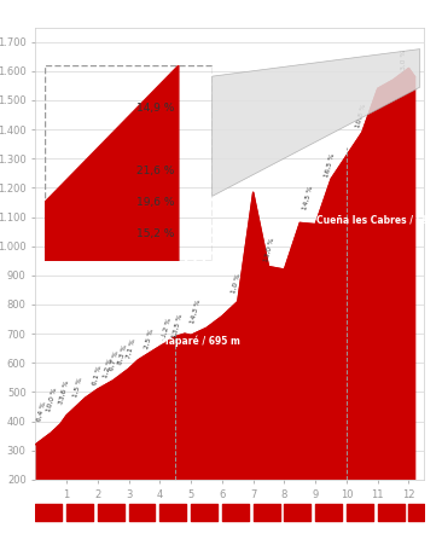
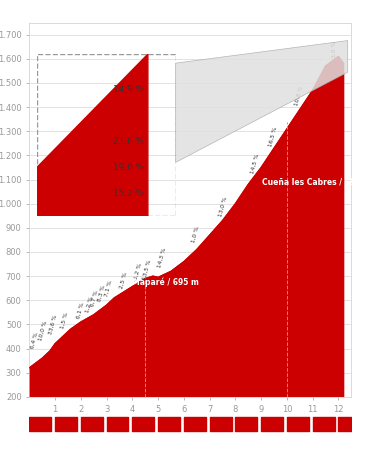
7: 1185 -> 870
8: 920 -> 1000
9: 1075 -> 1150
11: 1540 -> 1470
